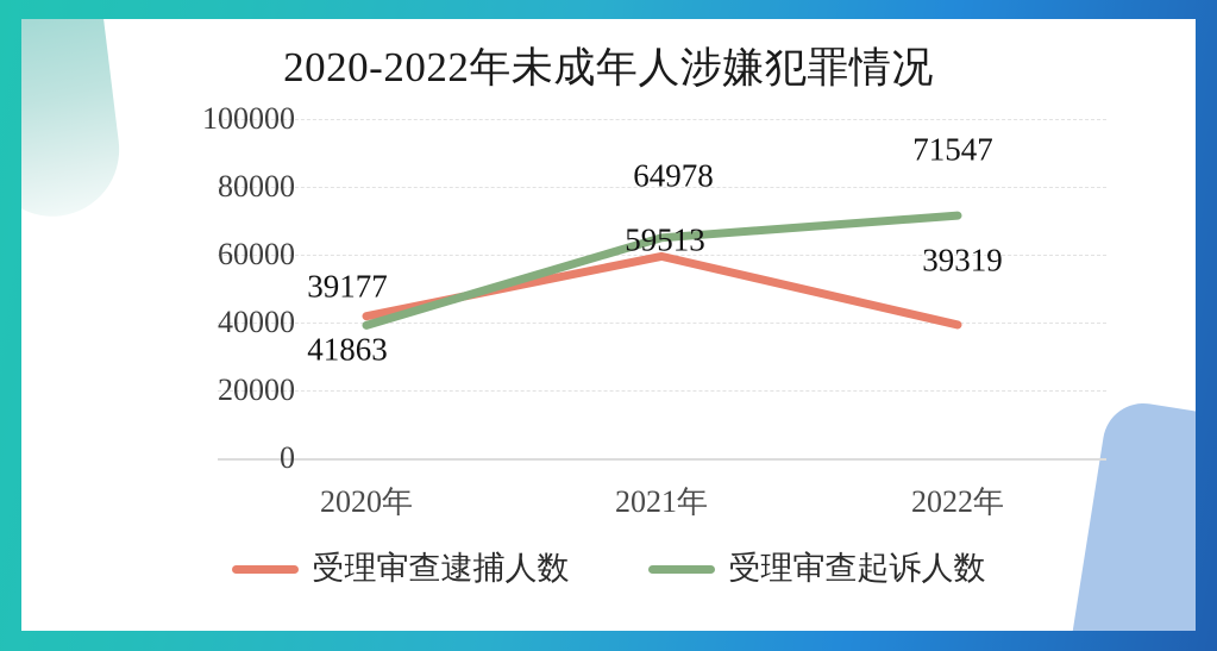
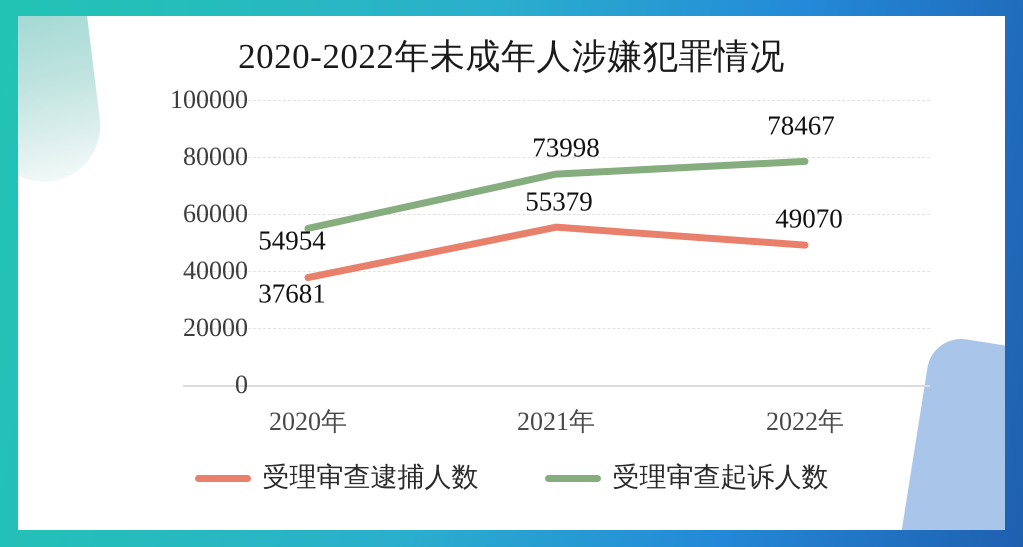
受理审查逮捕人数/2020年: 41863 -> 37681
受理审查起诉人数/2020年: 39177 -> 54954
受理审查逮捕人数/2021年: 59513 -> 55379
受理审查起诉人数/2021年: 64978 -> 73998
受理审查逮捕人数/2022年: 39319 -> 49070
受理审查起诉人数/2022年: 71547 -> 78467
